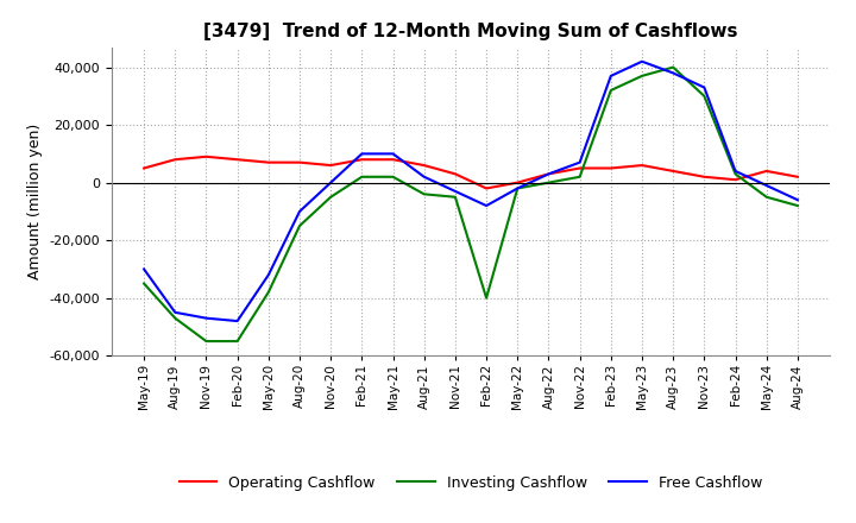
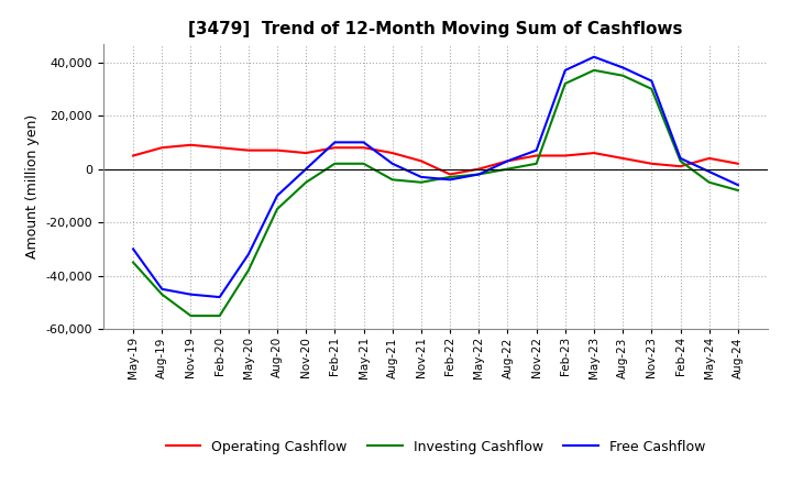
Investing Cashflow/Feb-22: -40,000 -> -3,000
Free Cashflow/Feb-22: -8,000 -> -4,000
Investing Cashflow/Aug-23: 40,000 -> 35,000
